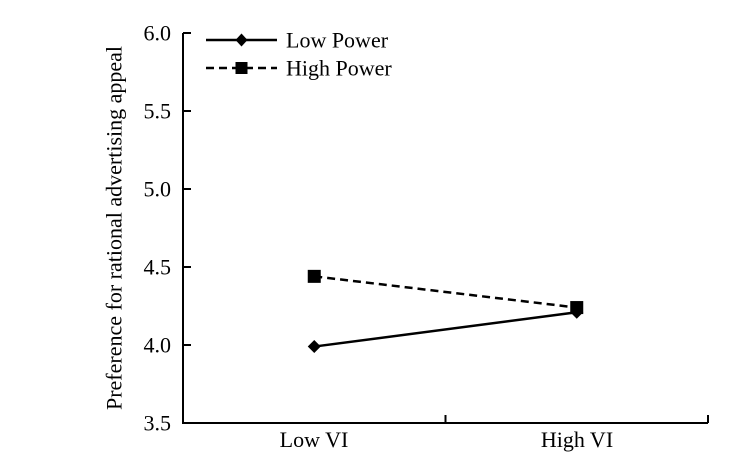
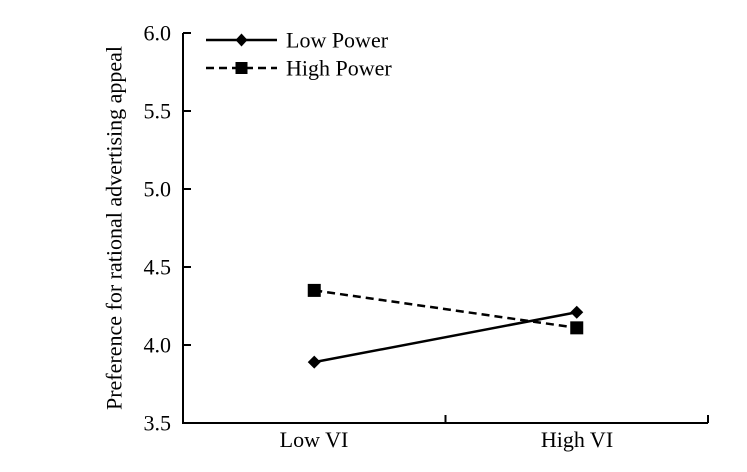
Low Power/Low VI: 3.99 -> 3.89
High Power/Low VI: 4.44 -> 4.35
High Power/High VI: 4.24 -> 4.11
